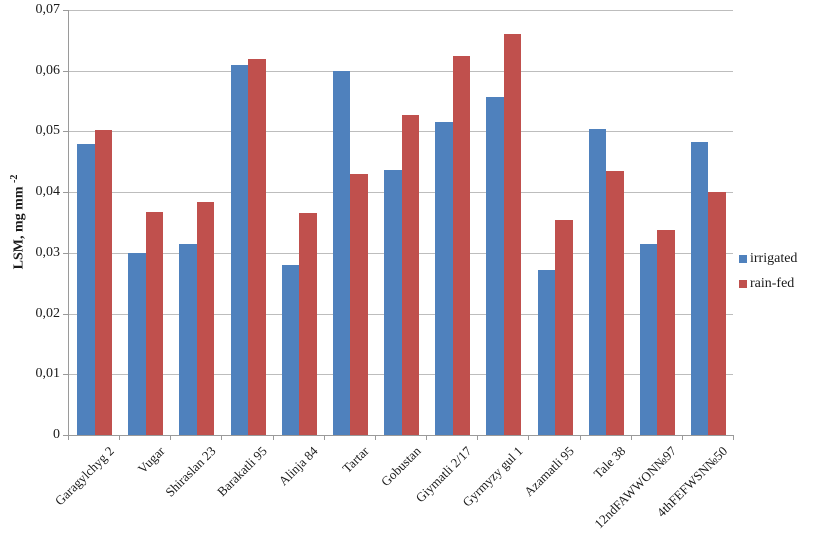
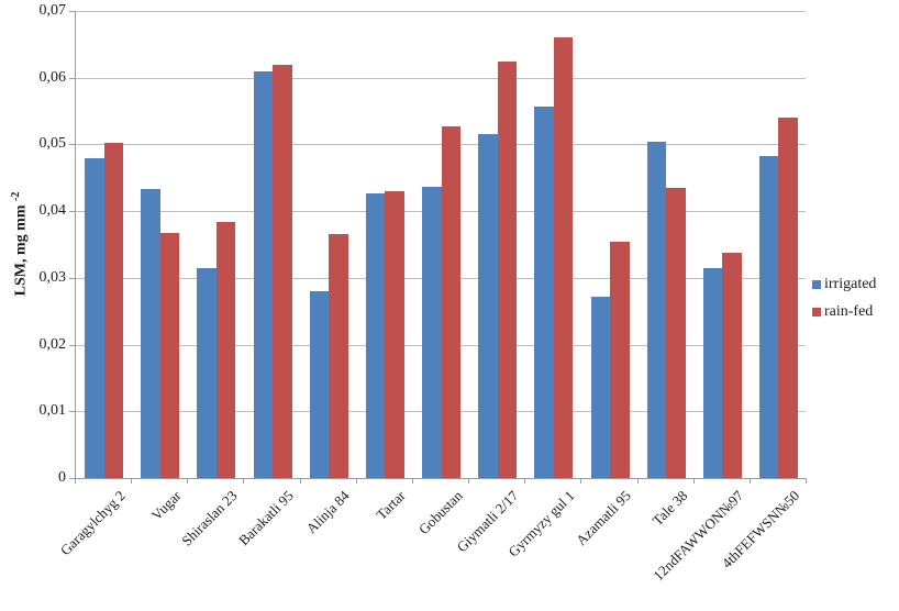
irrigated/Vugar: 0,03 -> 0,04
irrigated/Tartar: 0,06 -> 0,04
rain-fed/4thFEFWSN№50: 0,04 -> 0,05
